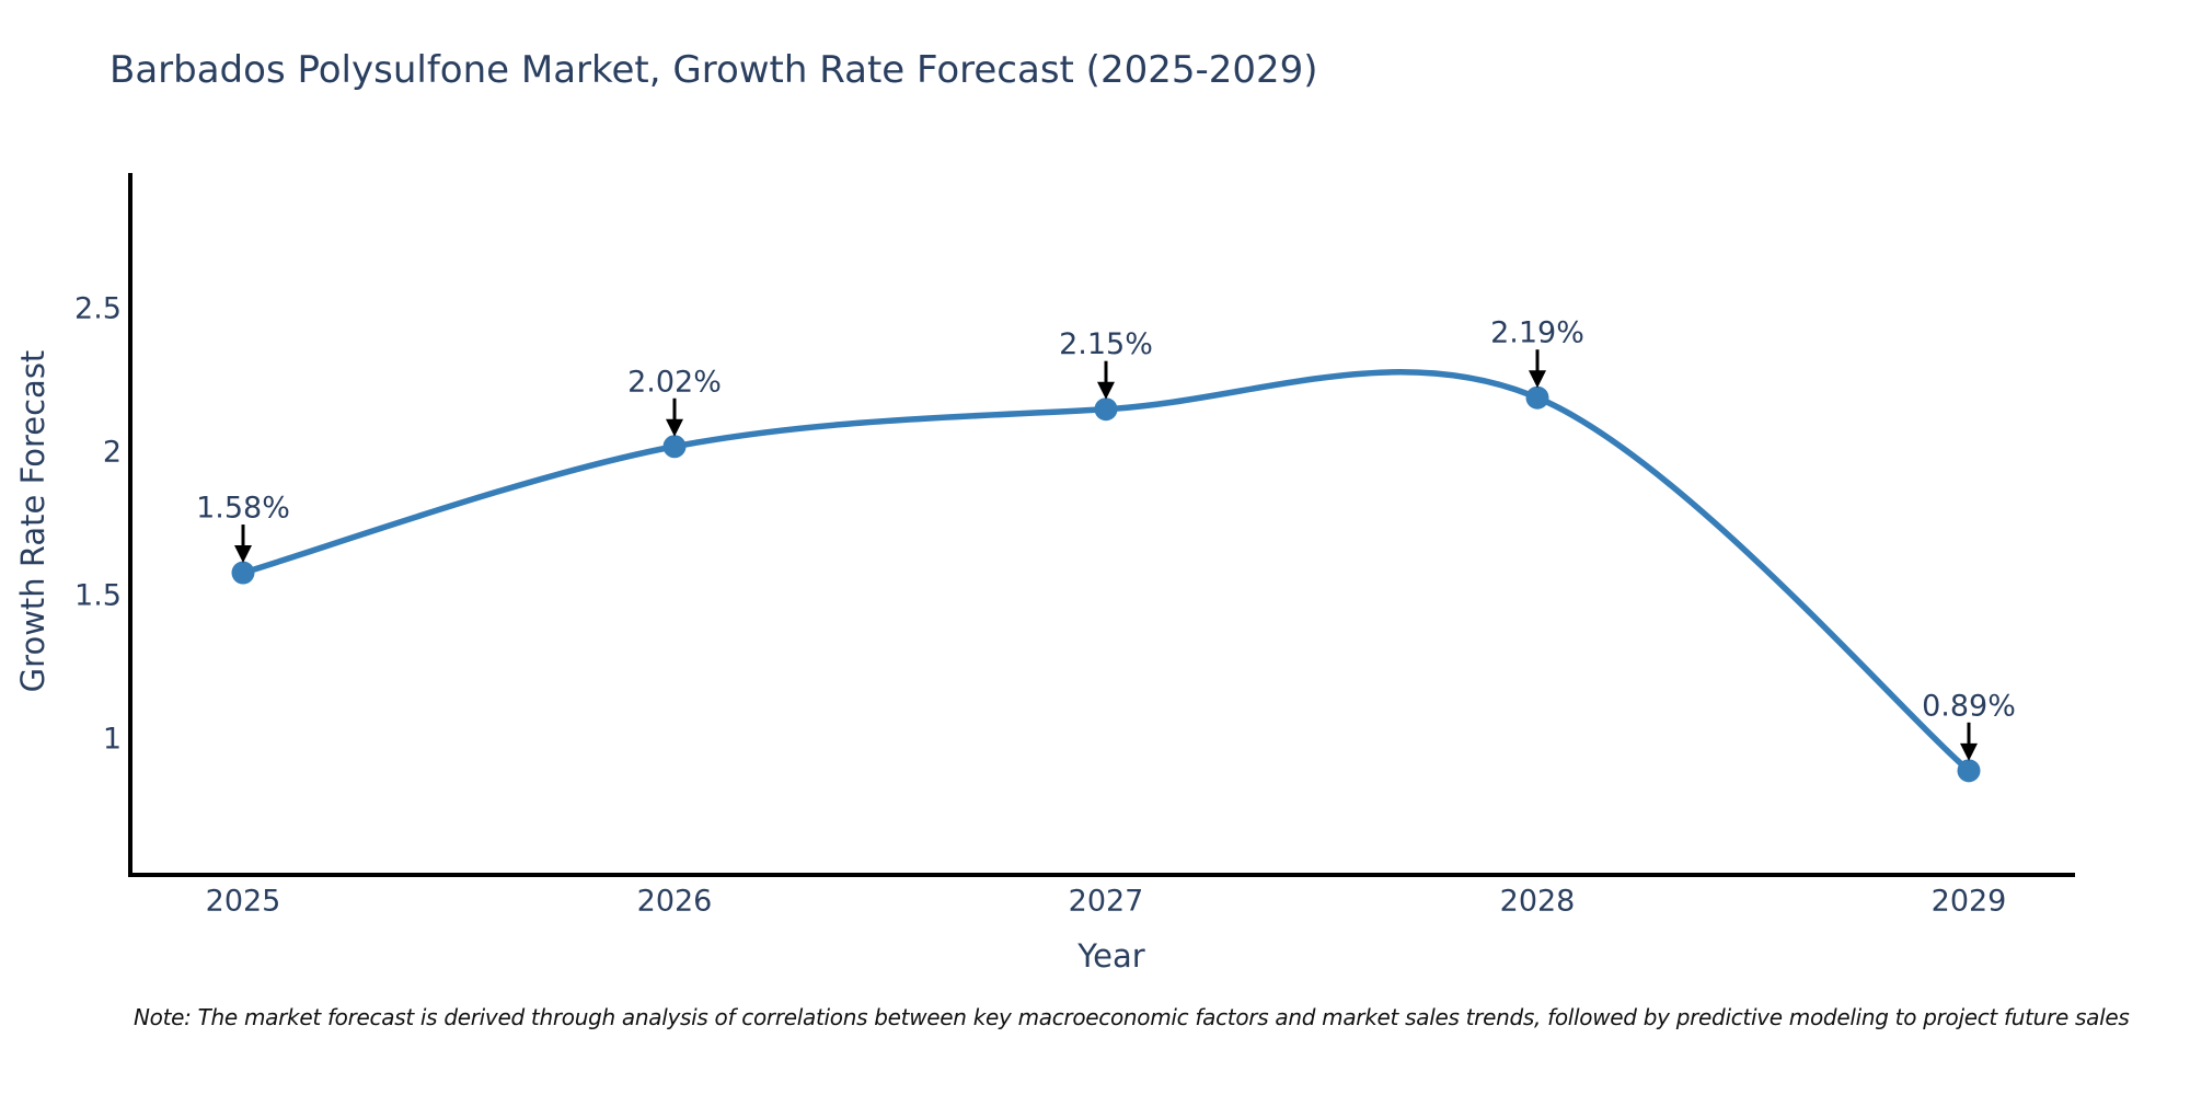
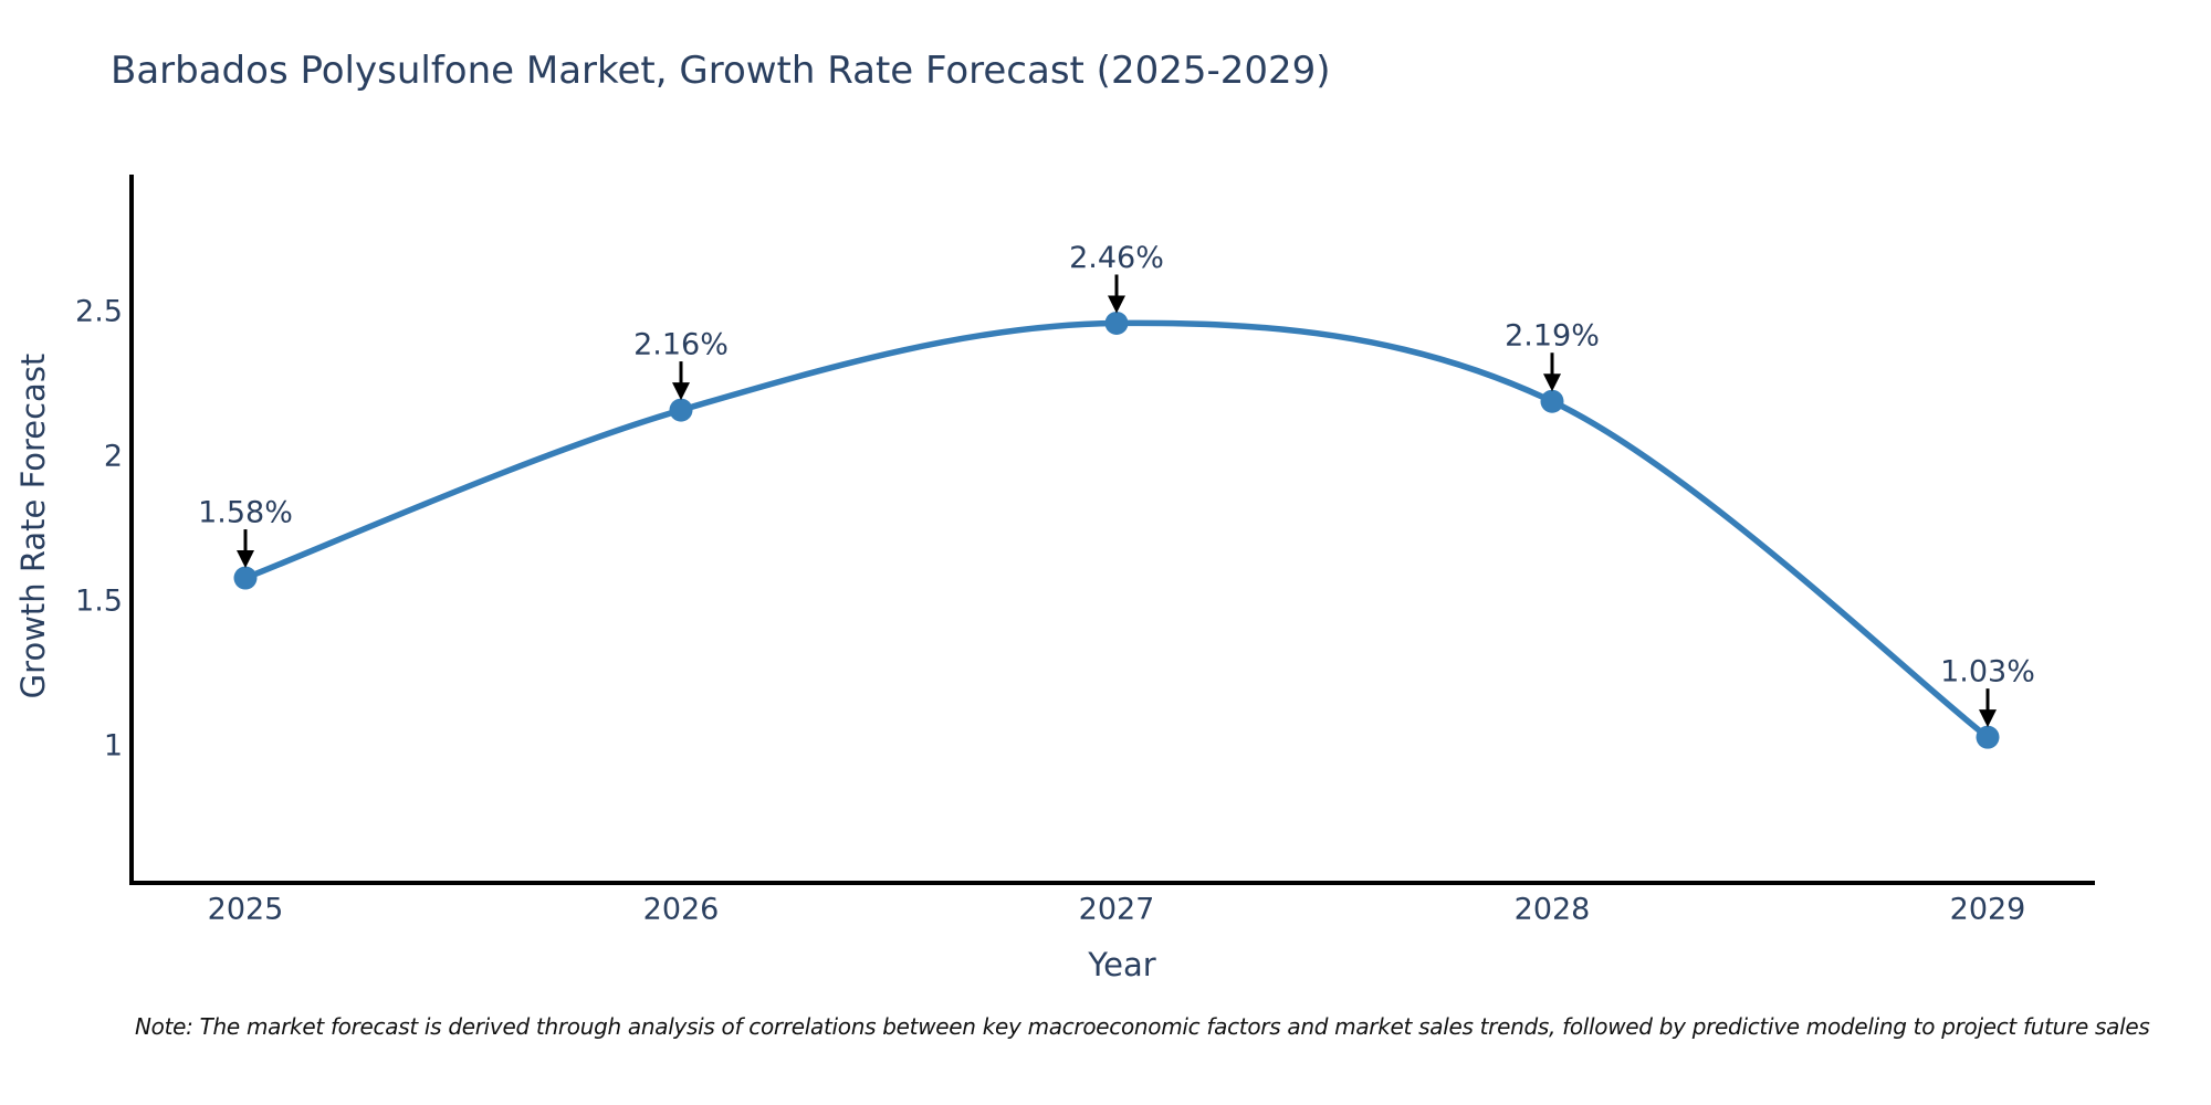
2026: 2.02% -> 2.16%
2027: 2.15% -> 2.46%
2029: 0.89% -> 1.03%
